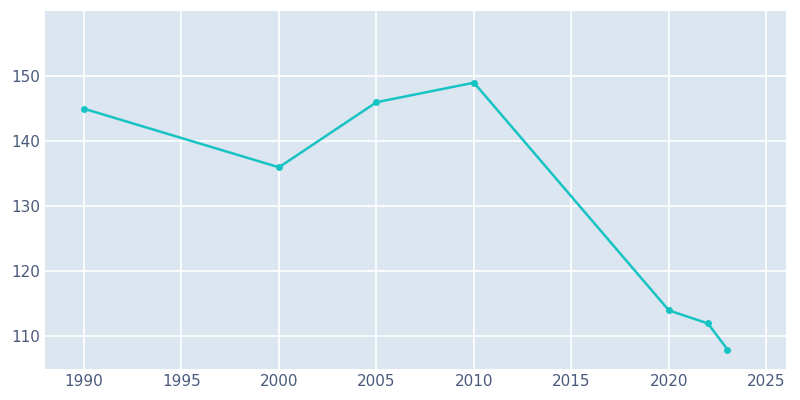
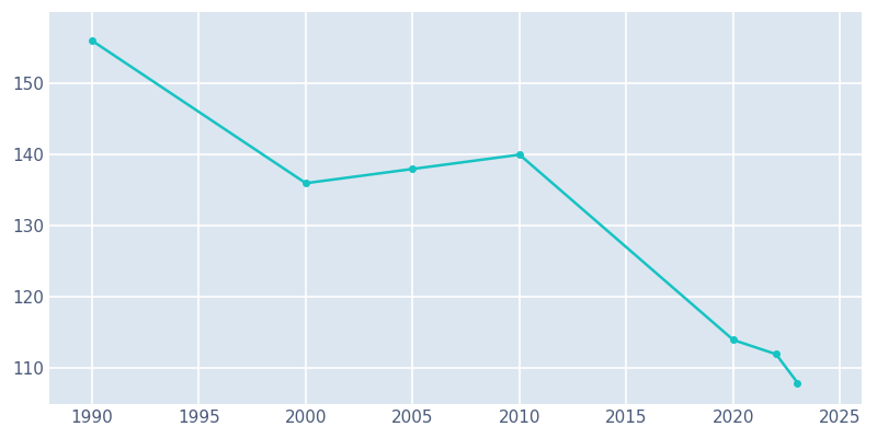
1990: 145 -> 156
2005: 146 -> 138
2010: 149 -> 140
